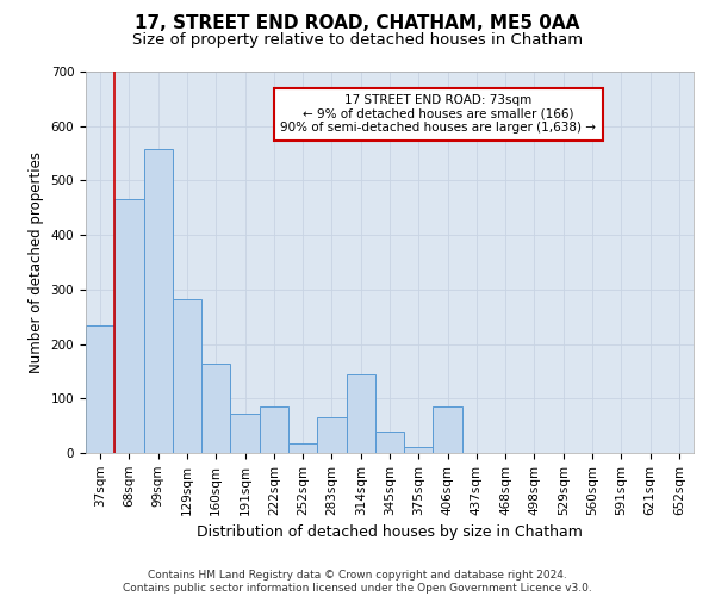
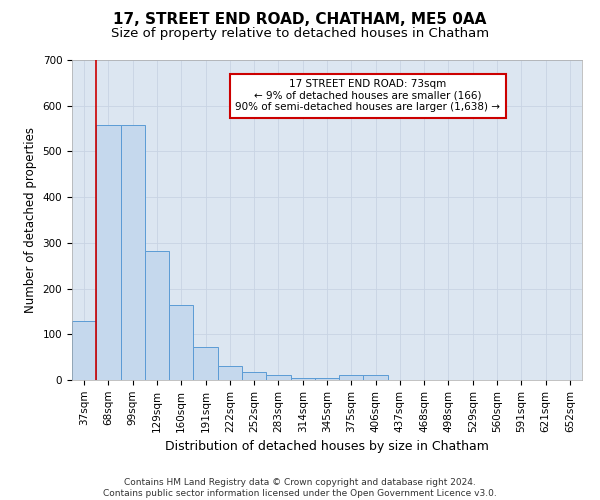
37sqm: 235 -> 128
68sqm: 465 -> 557
222sqm: 85 -> 30
283sqm: 65 -> 10
314sqm: 145 -> 5
345sqm: 40 -> 5
406sqm: 85 -> 10
